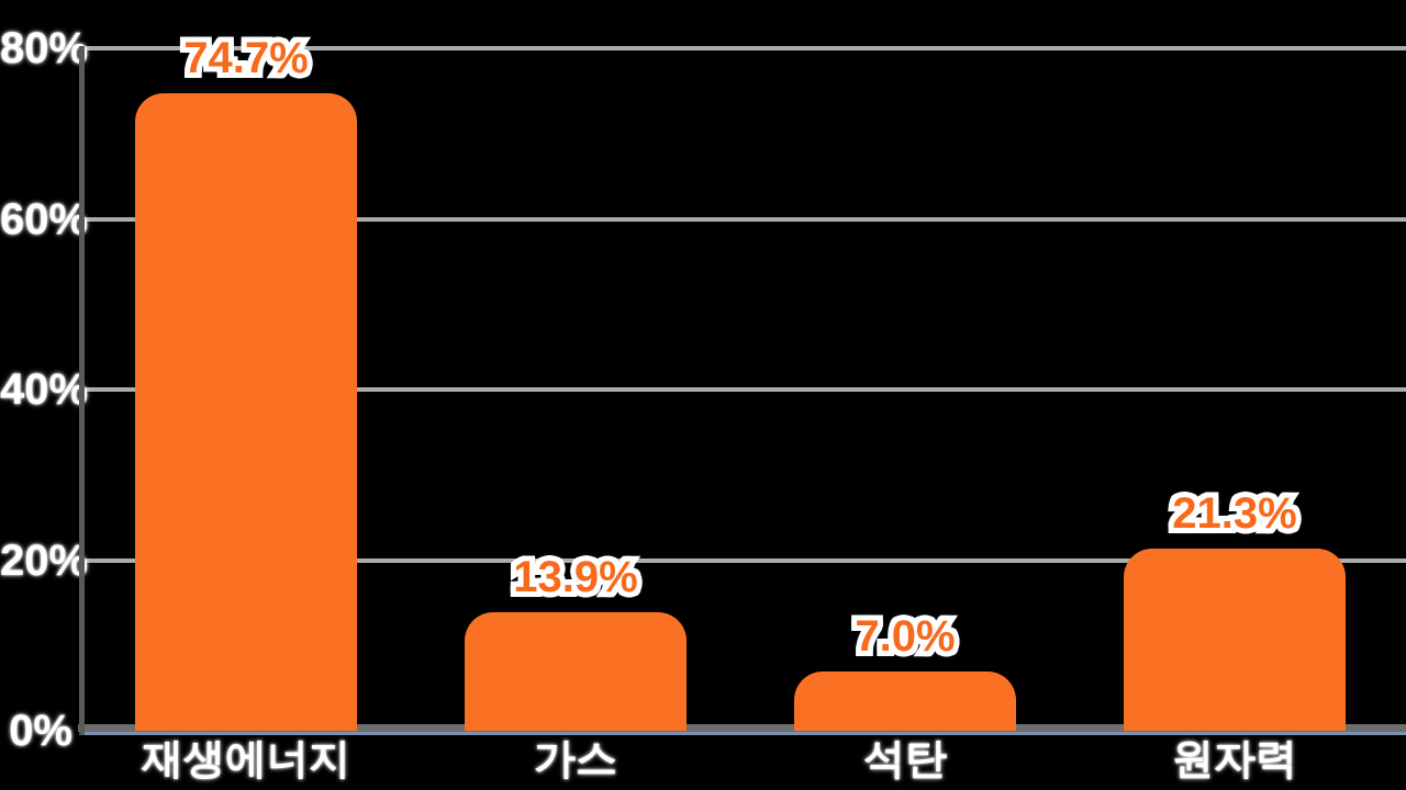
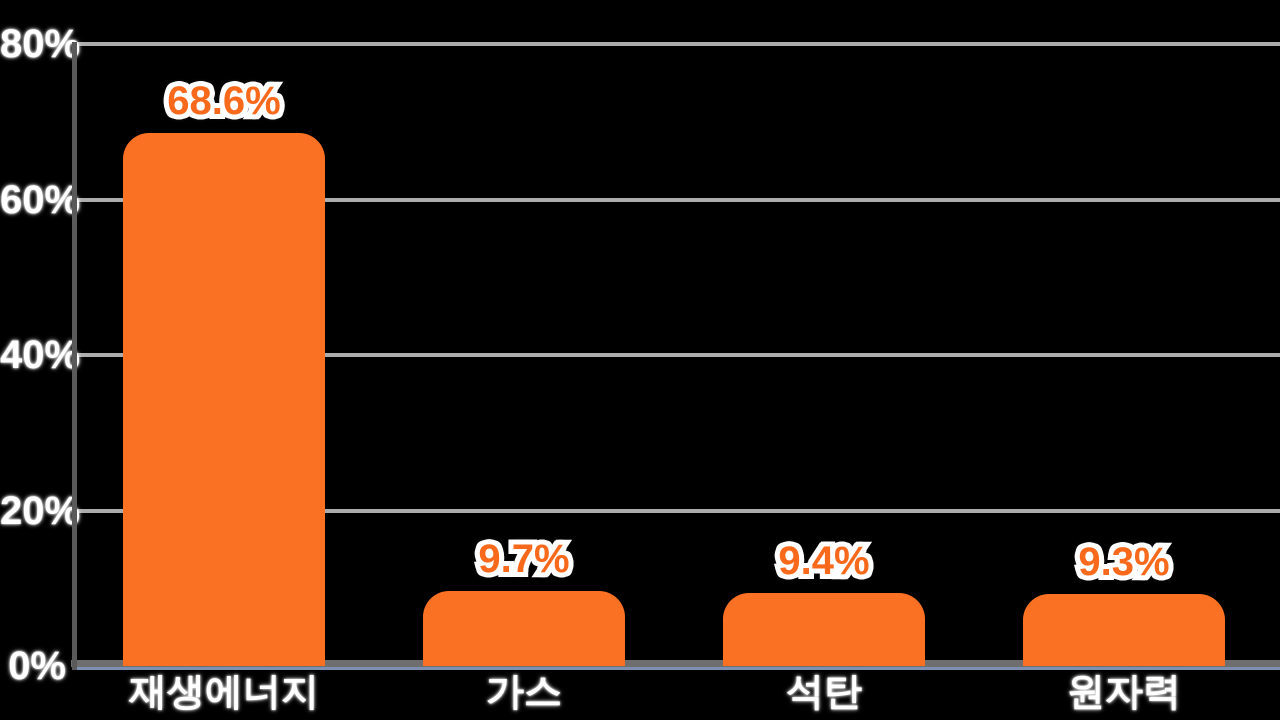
재생에너지: 74.7% -> 68.6%
가스: 13.9% -> 9.7%
석탄: 7.0% -> 9.4%
원자력: 21.3% -> 9.3%
